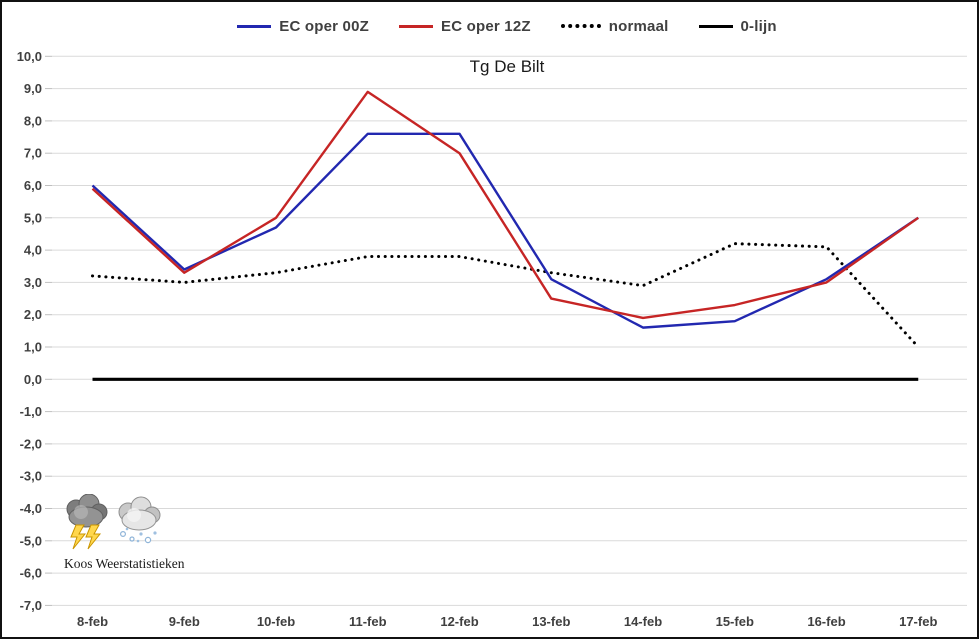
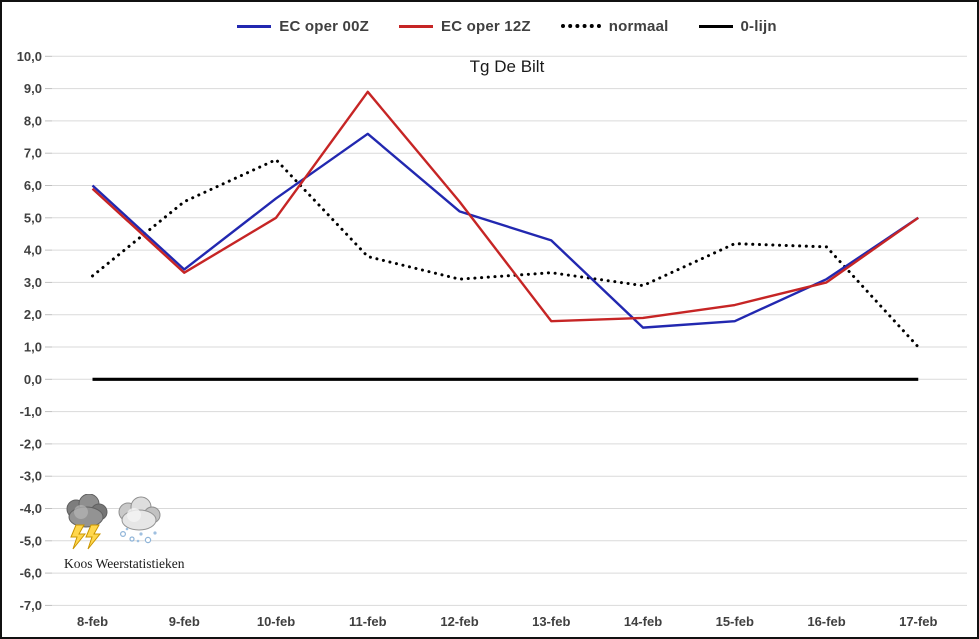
normaal/9-feb: 3,0 -> 5,5
EC oper 00Z/10-feb: 4,7 -> 5,6
normaal/10-feb: 3,3 -> 6,8
EC oper 00Z/12-feb: 7,6 -> 5,2
EC oper 12Z/12-feb: 7,0 -> 5,5
normaal/12-feb: 3,8 -> 3,1
EC oper 00Z/13-feb: 3,1 -> 4,3
EC oper 12Z/13-feb: 2,5 -> 1,8
